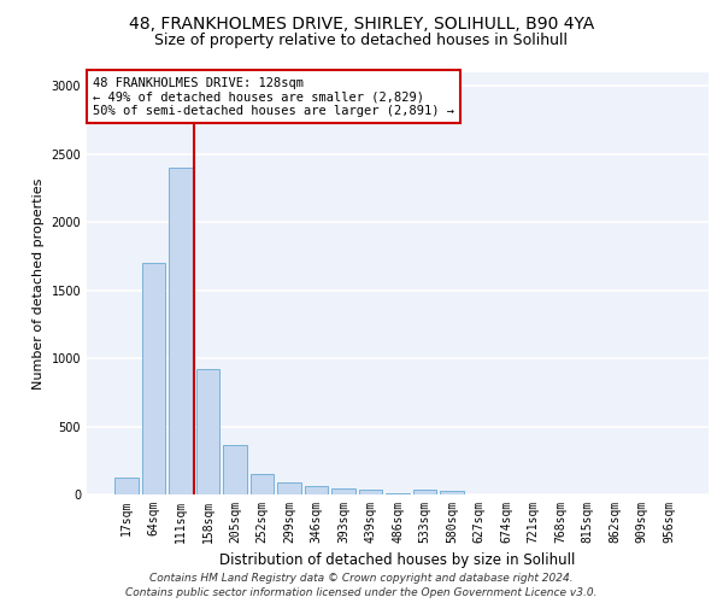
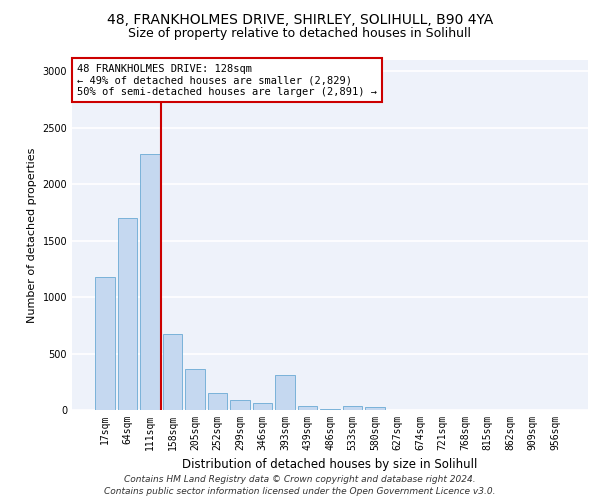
17sqm: 120 -> 1180
111sqm: 2400 -> 2270
158sqm: 920 -> 670
393sqm: 40 -> 310
